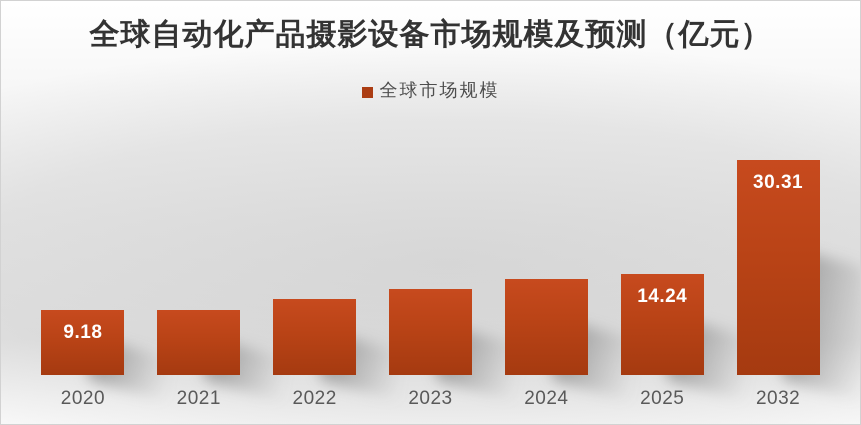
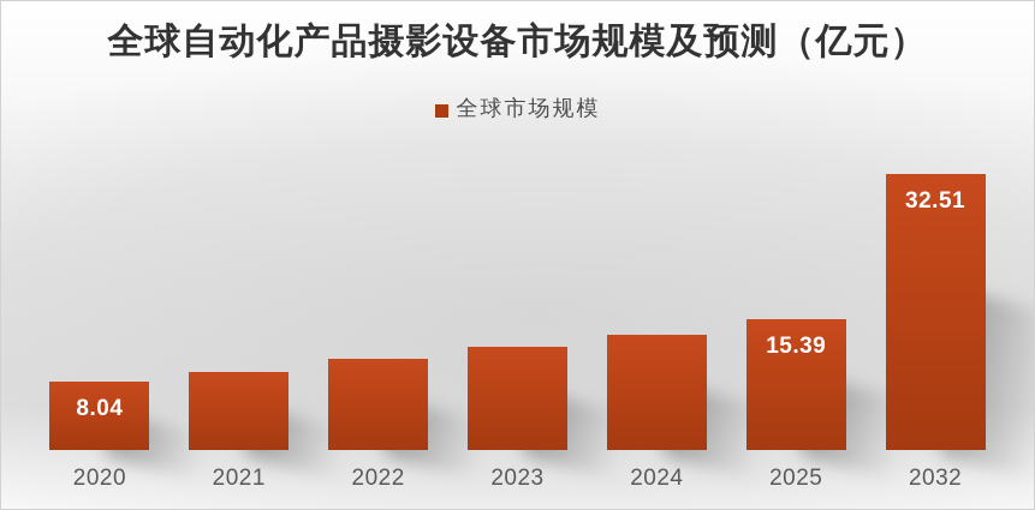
2020: 9.18 -> 8.04
2025: 14.24 -> 15.39
2032: 30.31 -> 32.51
